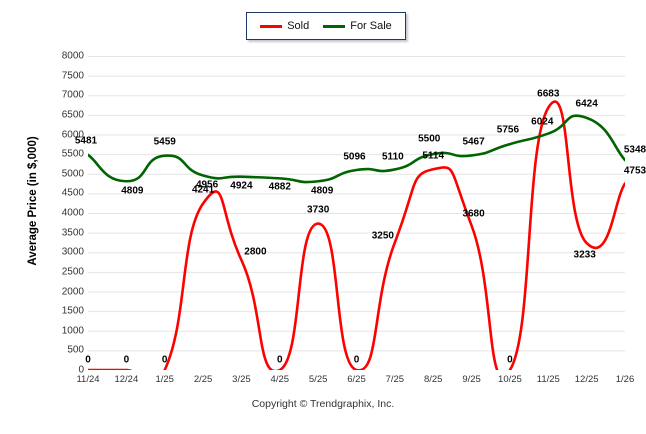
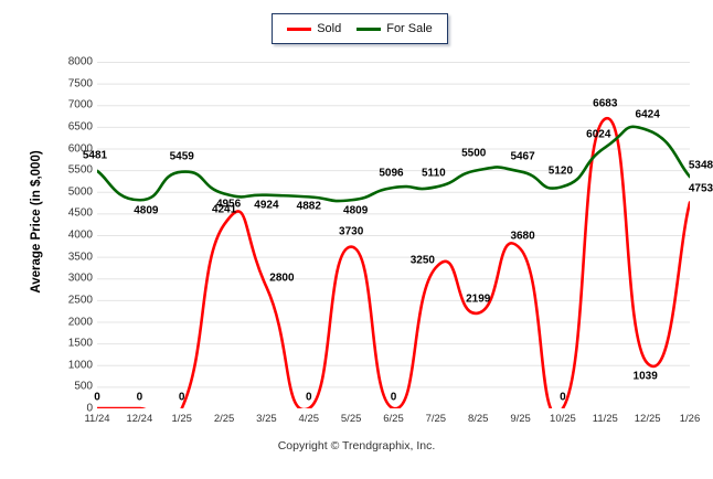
Sold/8/25: 5114 -> 2199
For Sale/10/25: 5756 -> 5120
Sold/12/25: 3233 -> 1039
